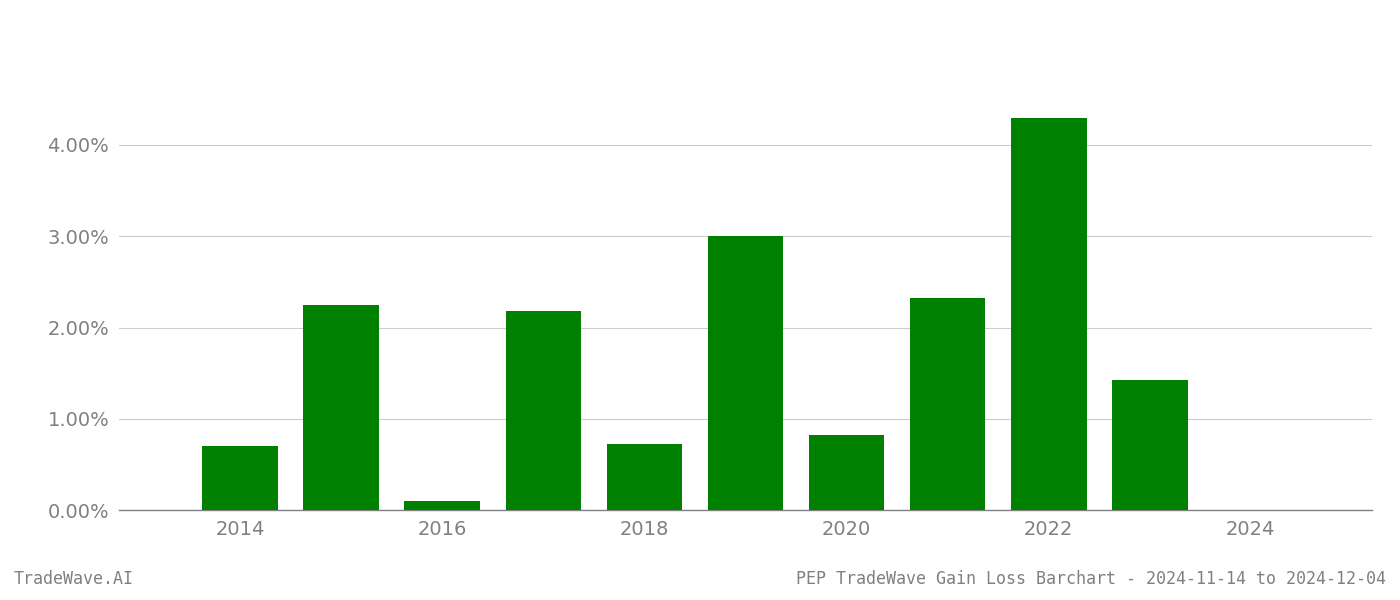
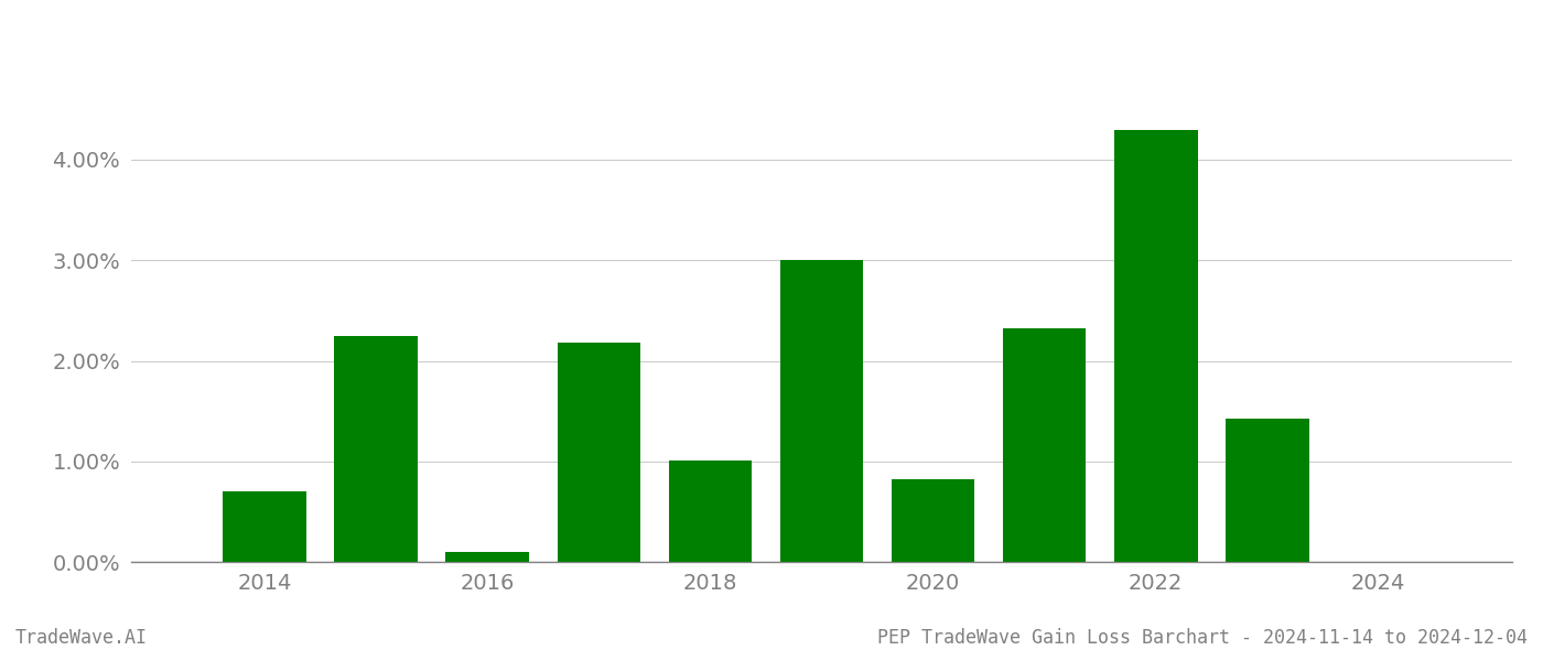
2018: 0.72% -> 1.01%
